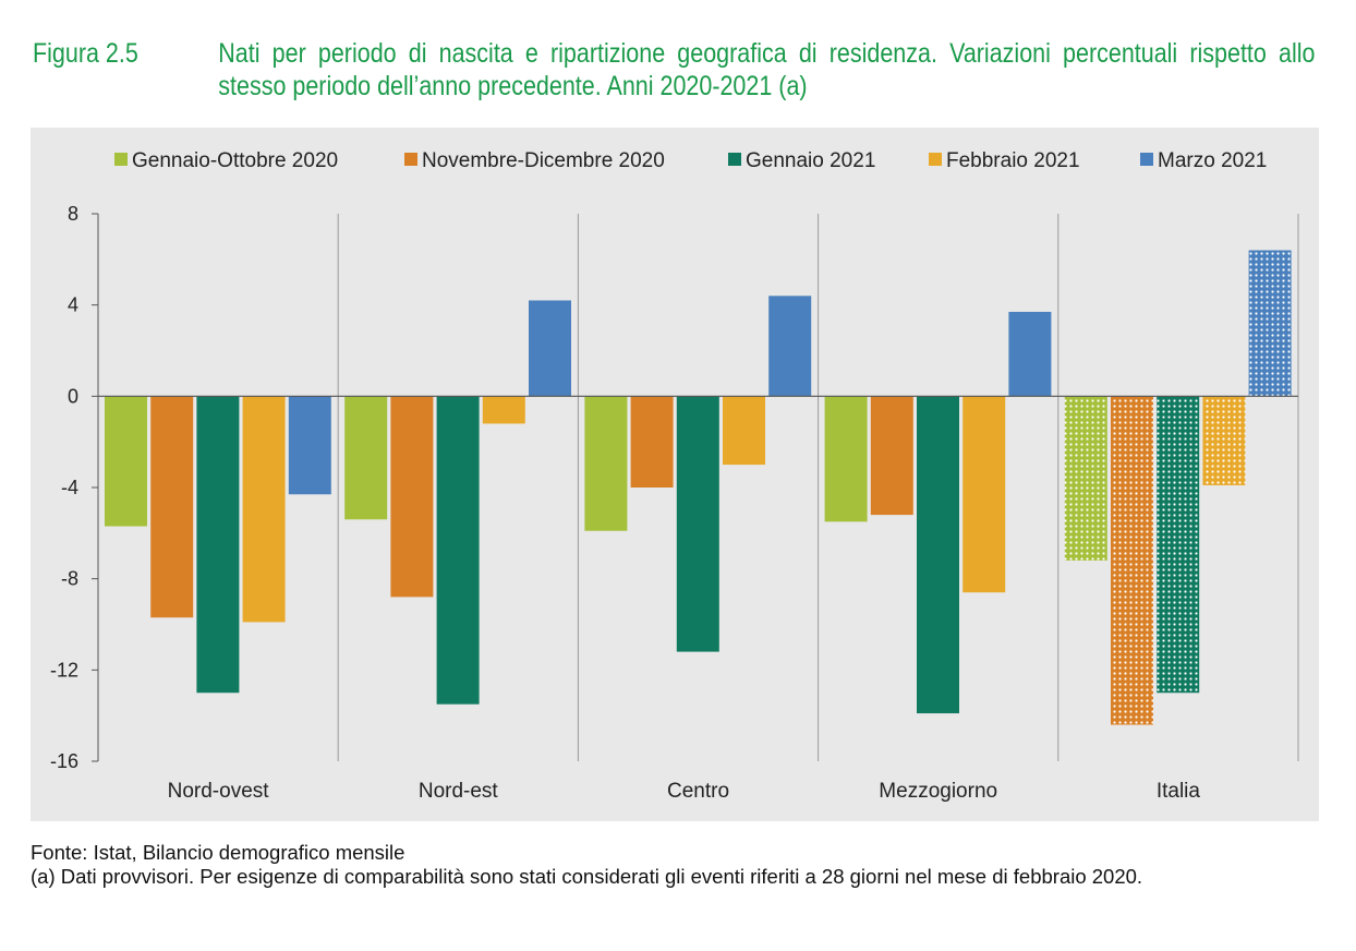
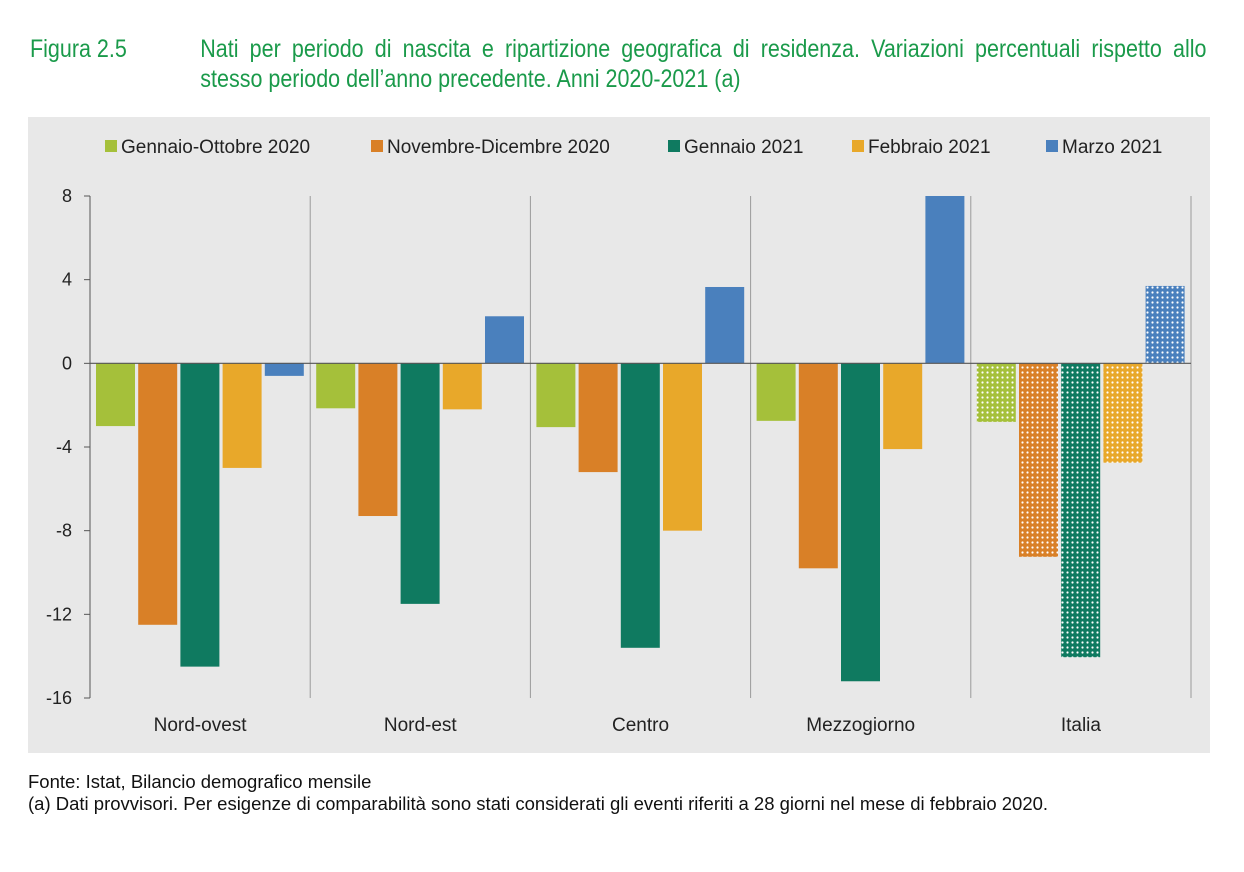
Gennaio-Ottobre 2020/Nord-ovest: -5.7 -> -3.0
Novembre-Dicembre 2020/Nord-ovest: -9.7 -> -12.5
Gennaio 2021/Nord-ovest: -13.0 -> -14.5
Febbraio 2021/Nord-ovest: -9.9 -> -5.0
Marzo 2021/Nord-ovest: -4.3 -> -0.6
Gennaio-Ottobre 2020/Nord-est: -5.4 -> -2.1
Novembre-Dicembre 2020/Nord-est: -8.8 -> -7.3
Gennaio 2021/Nord-est: -13.5 -> -11.5
Febbraio 2021/Nord-est: -1.2 -> -2.2
Marzo 2021/Nord-est: 4.2 -> 2.2
Gennaio-Ottobre 2020/Centro: -5.9 -> -3.0
Novembre-Dicembre 2020/Centro: -4.0 -> -5.2
Gennaio 2021/Centro: -11.2 -> -13.6
Febbraio 2021/Centro: -3.0 -> -8.0
Marzo 2021/Centro: 4.4 -> 3.6
Gennaio-Ottobre 2020/Mezzogiorno: -5.5 -> -2.8
Novembre-Dicembre 2020/Mezzogiorno: -5.2 -> -9.8
Gennaio 2021/Mezzogiorno: -13.9 -> -15.2
Febbraio 2021/Mezzogiorno: -8.6 -> -4.1
Marzo 2021/Mezzogiorno: 3.7 -> 8.0
Gennaio-Ottobre 2020/Italia: -7.2 -> -2.8
Novembre-Dicembre 2020/Italia: -14.4 -> -9.2
Gennaio 2021/Italia: -13.0 -> -14.1
Febbraio 2021/Italia: -3.9 -> -4.8
Marzo 2021/Italia: 6.4 -> 3.7
